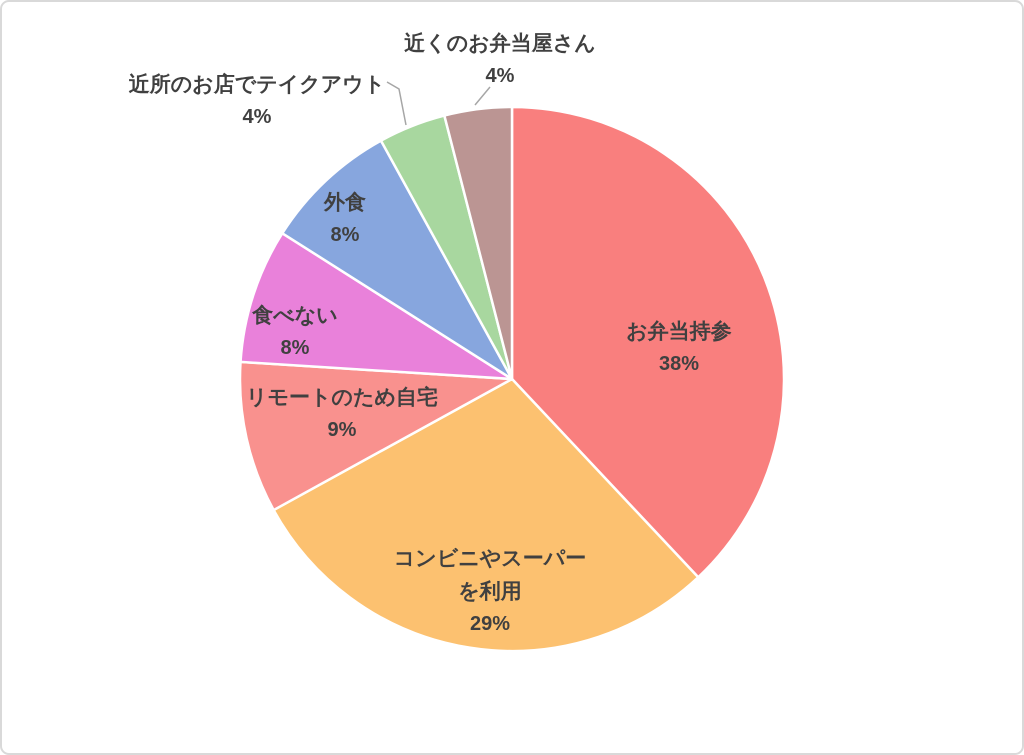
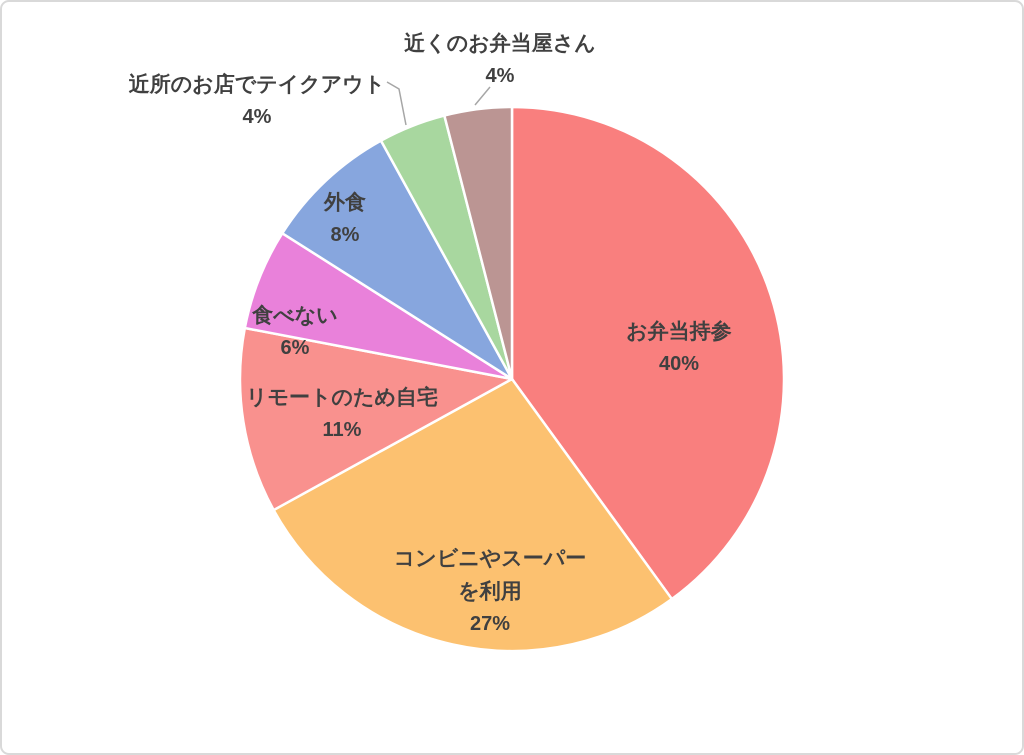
お弁当持参: 38% -> 40%
コンビニやスーパーを利用: 29% -> 27%
リモートのため自宅: 9% -> 11%
食べない: 8% -> 6%
